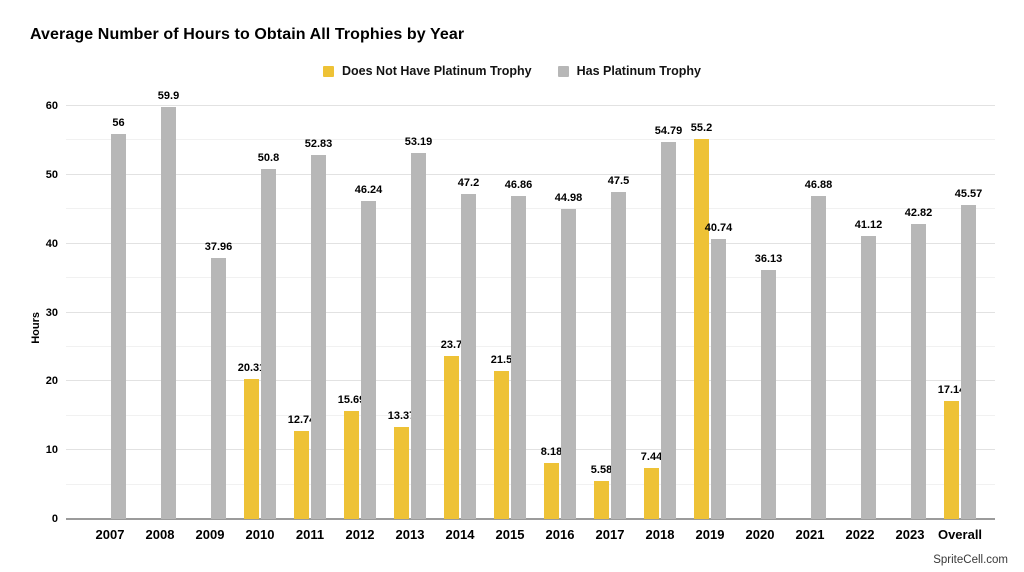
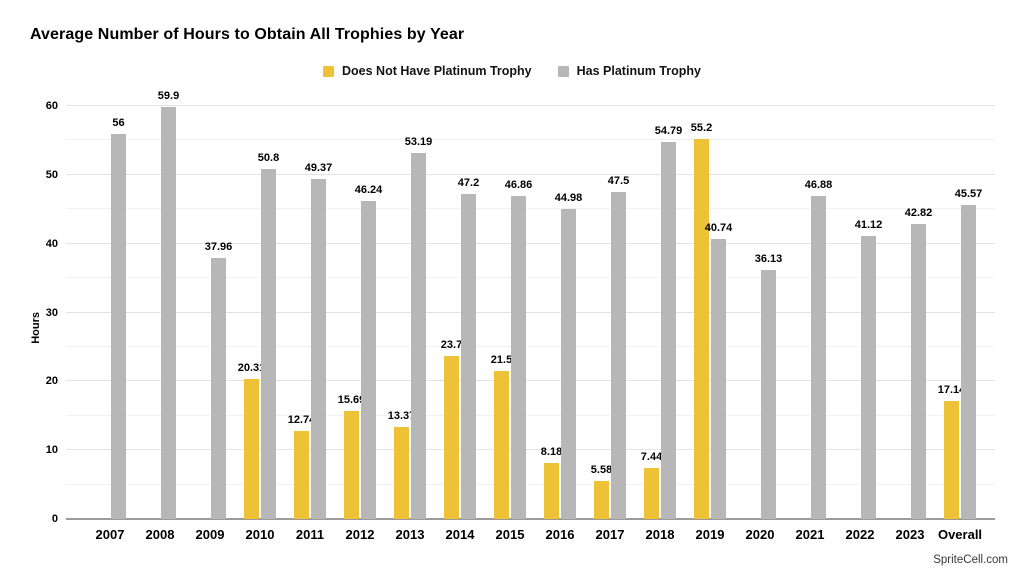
Has Platinum Trophy/2011: 52.83 -> 49.37
